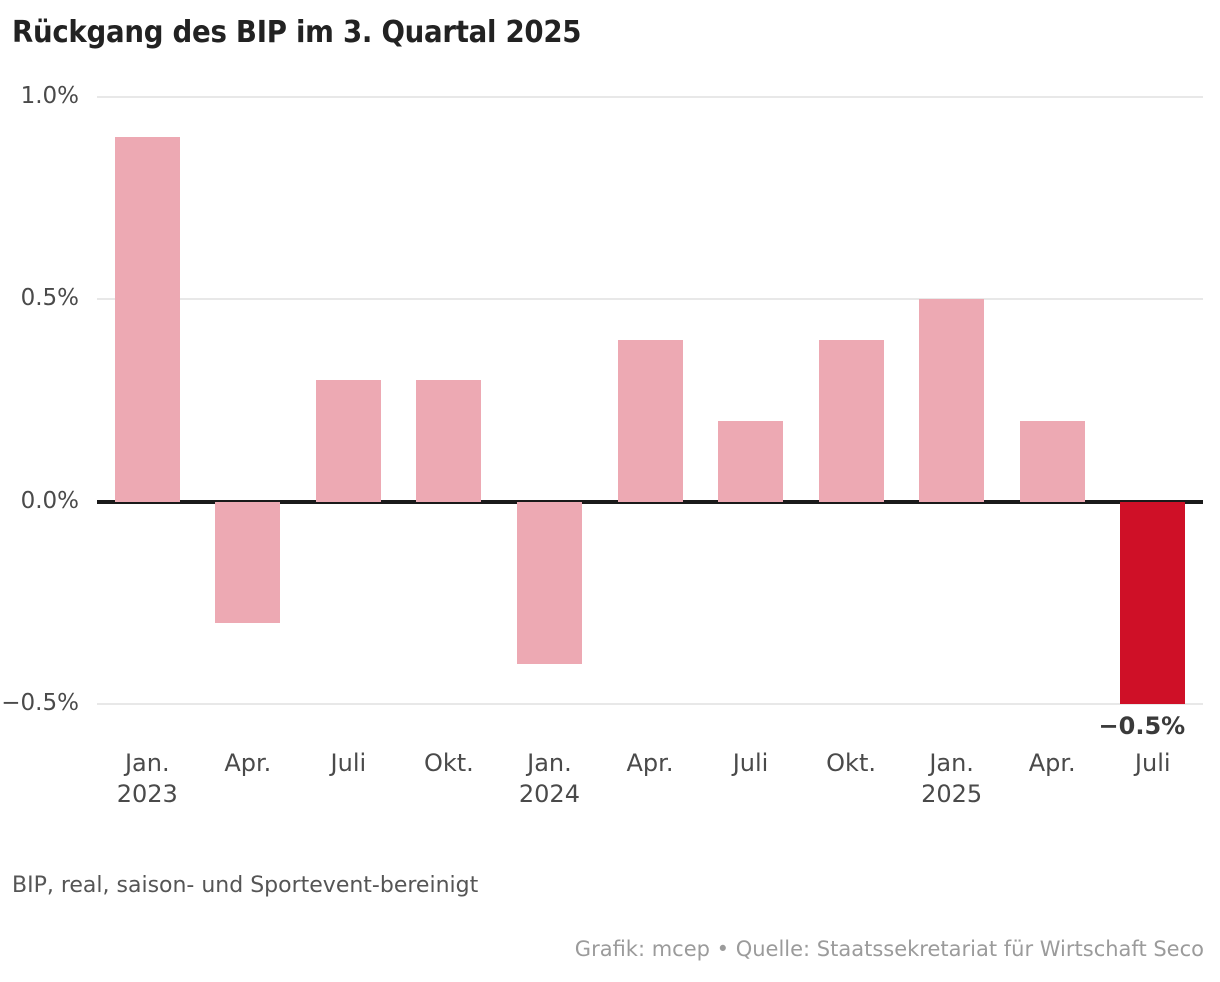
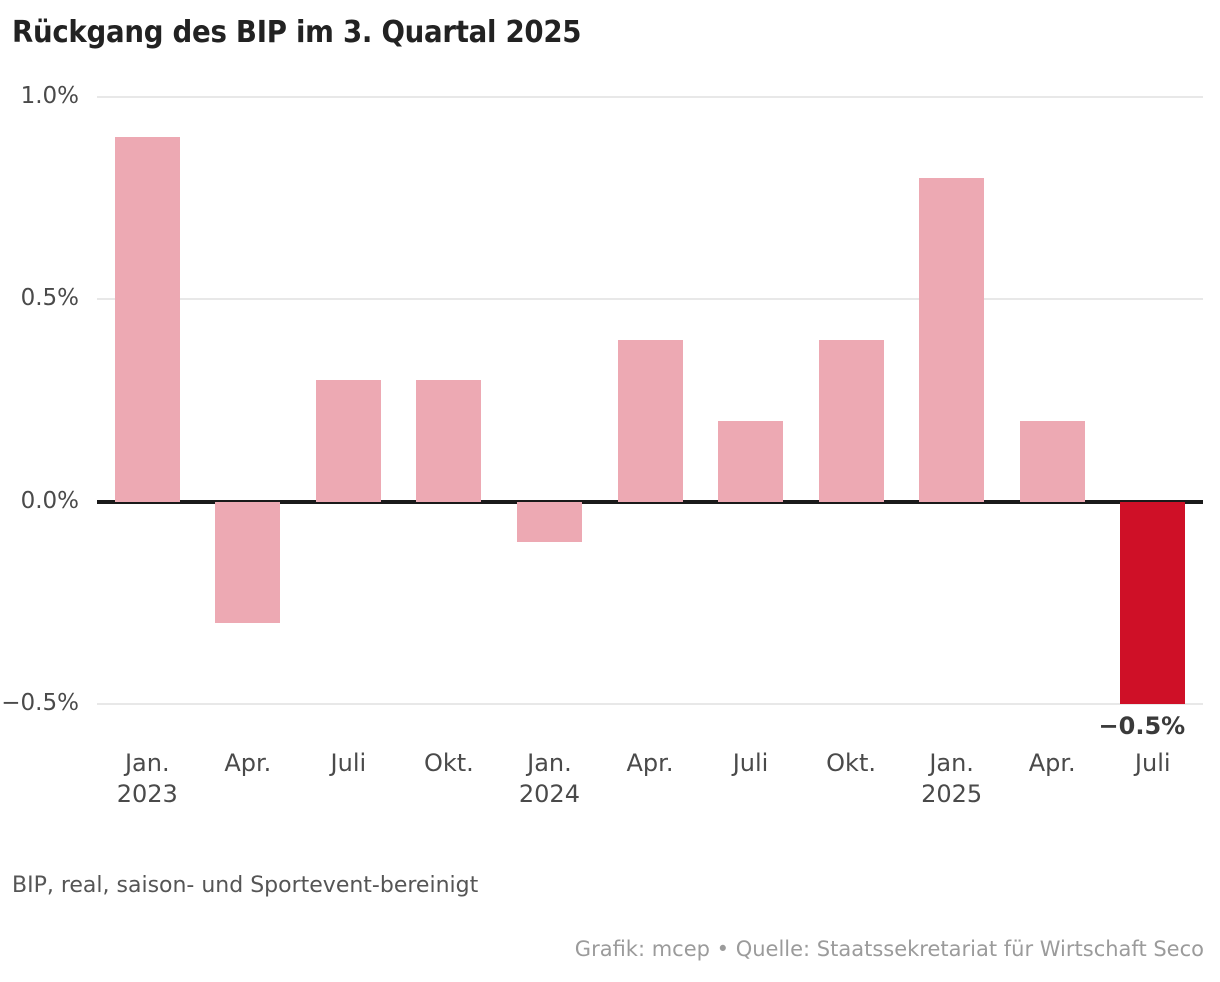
Jan. 2024: -0.4% -> -0.1%
Jan. 2025: 0.5% -> 0.8%
